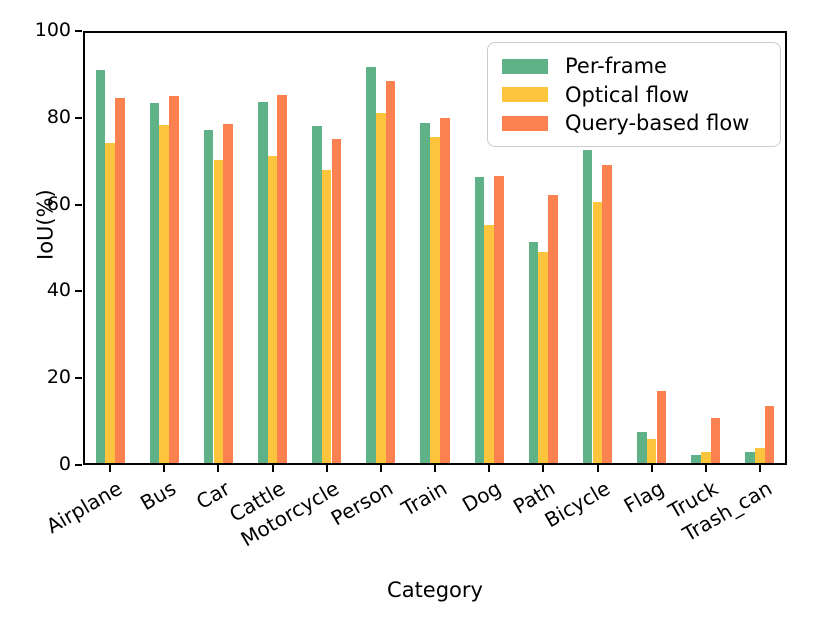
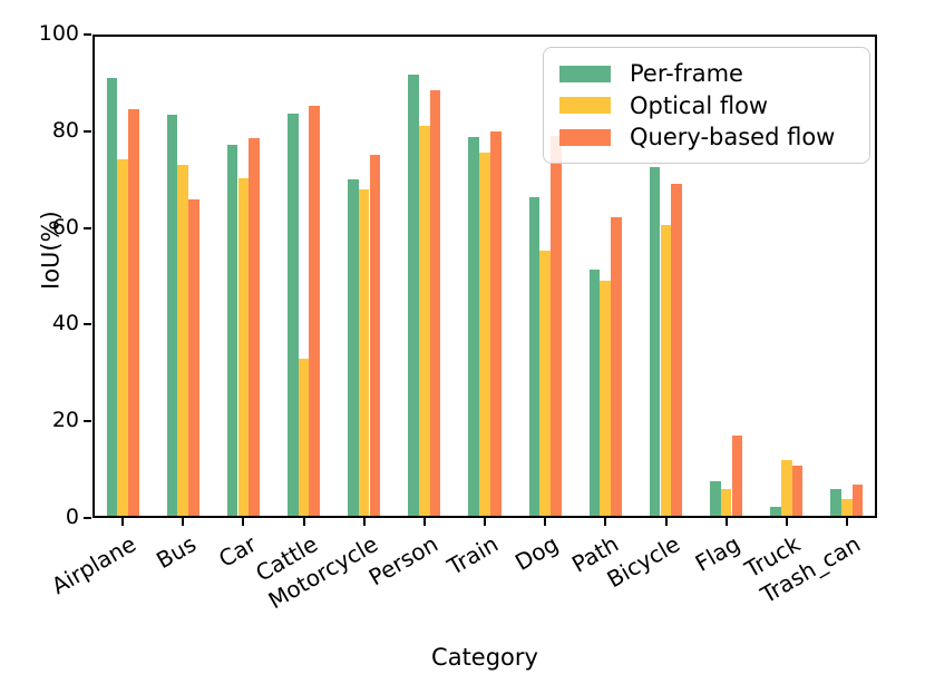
Optical flow/Bus: 78 -> 73
Query-based flow/Bus: 85 -> 66
Optical flow/Cattle: 71 -> 33
Per-frame/Motorcycle: 78 -> 70
Query-based flow/Dog: 66 -> 79
Optical flow/Truck: 3 -> 12
Per-frame/Trash_can: 3 -> 6
Query-based flow/Trash_can: 14 -> 7
